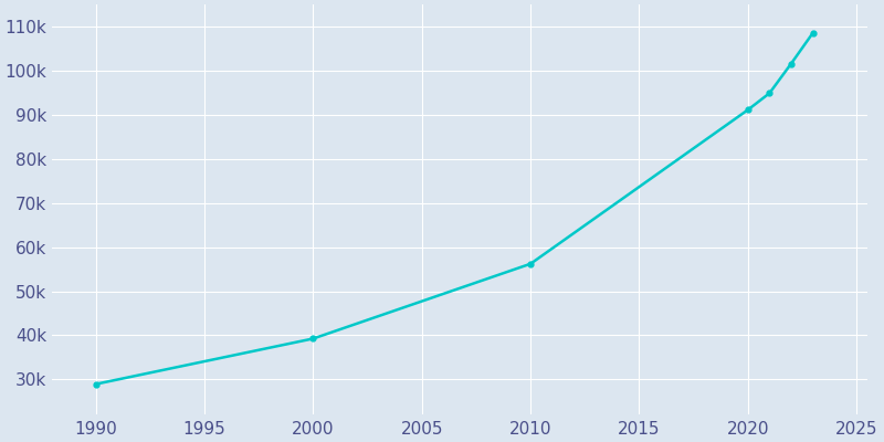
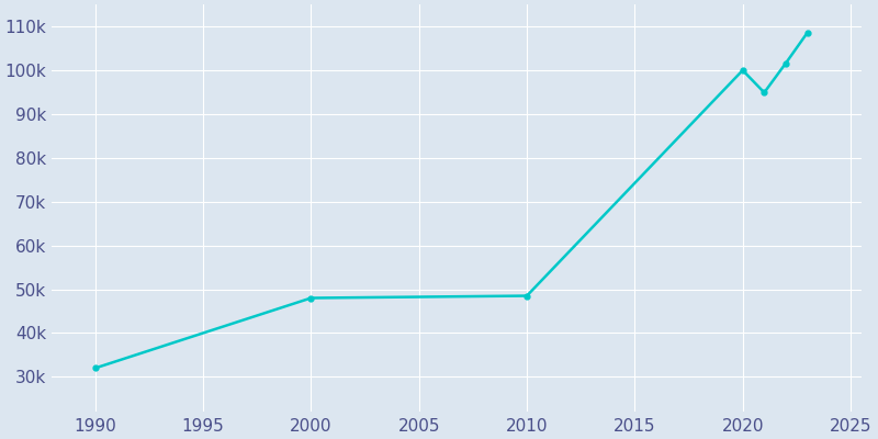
1990: 28.9k -> 32.0k
2000: 39.3k -> 48.0k
2010: 56.2k -> 48.5k
2020: 91.1k -> 100.0k
